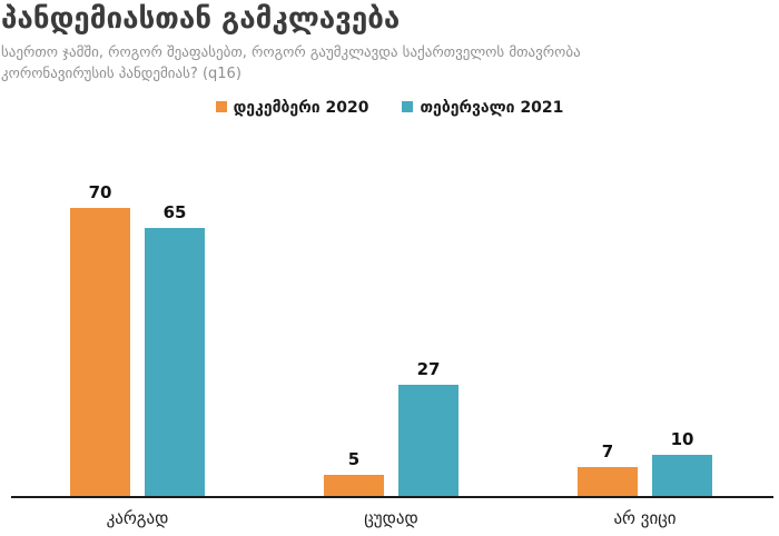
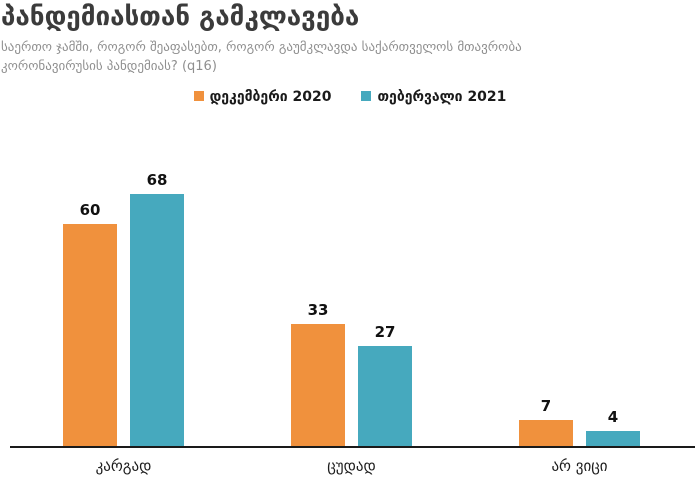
დეკემბერი 2020/კარგად: 70 -> 60
თებერვალი 2021/კარგად: 65 -> 68
დეკემბერი 2020/ცუდად: 5 -> 33
თებერვალი 2021/არ ვიცი: 10 -> 4
